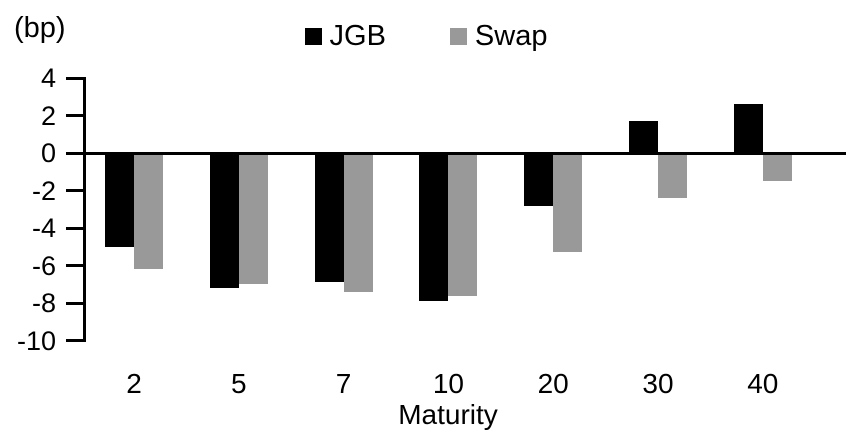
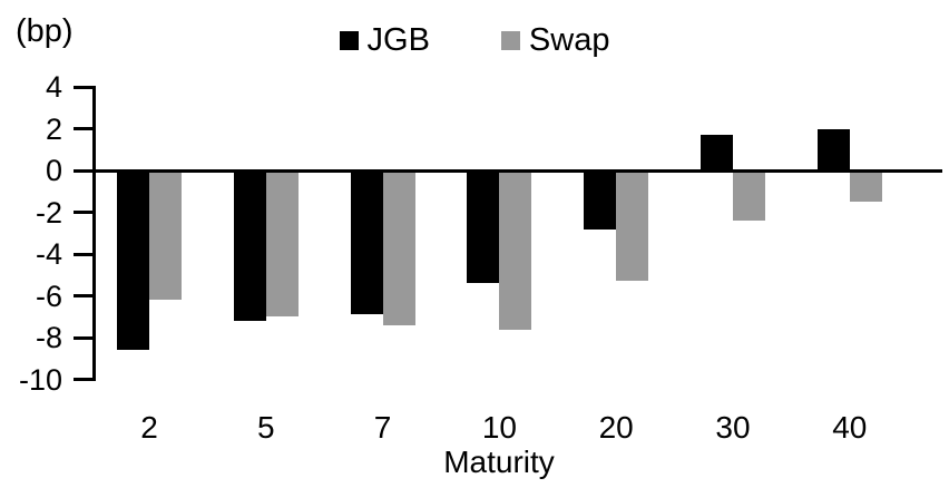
JGB/2: -5.0 -> -8.6
JGB/10: -7.9 -> -5.4
JGB/40: 2.6 -> 2.0
